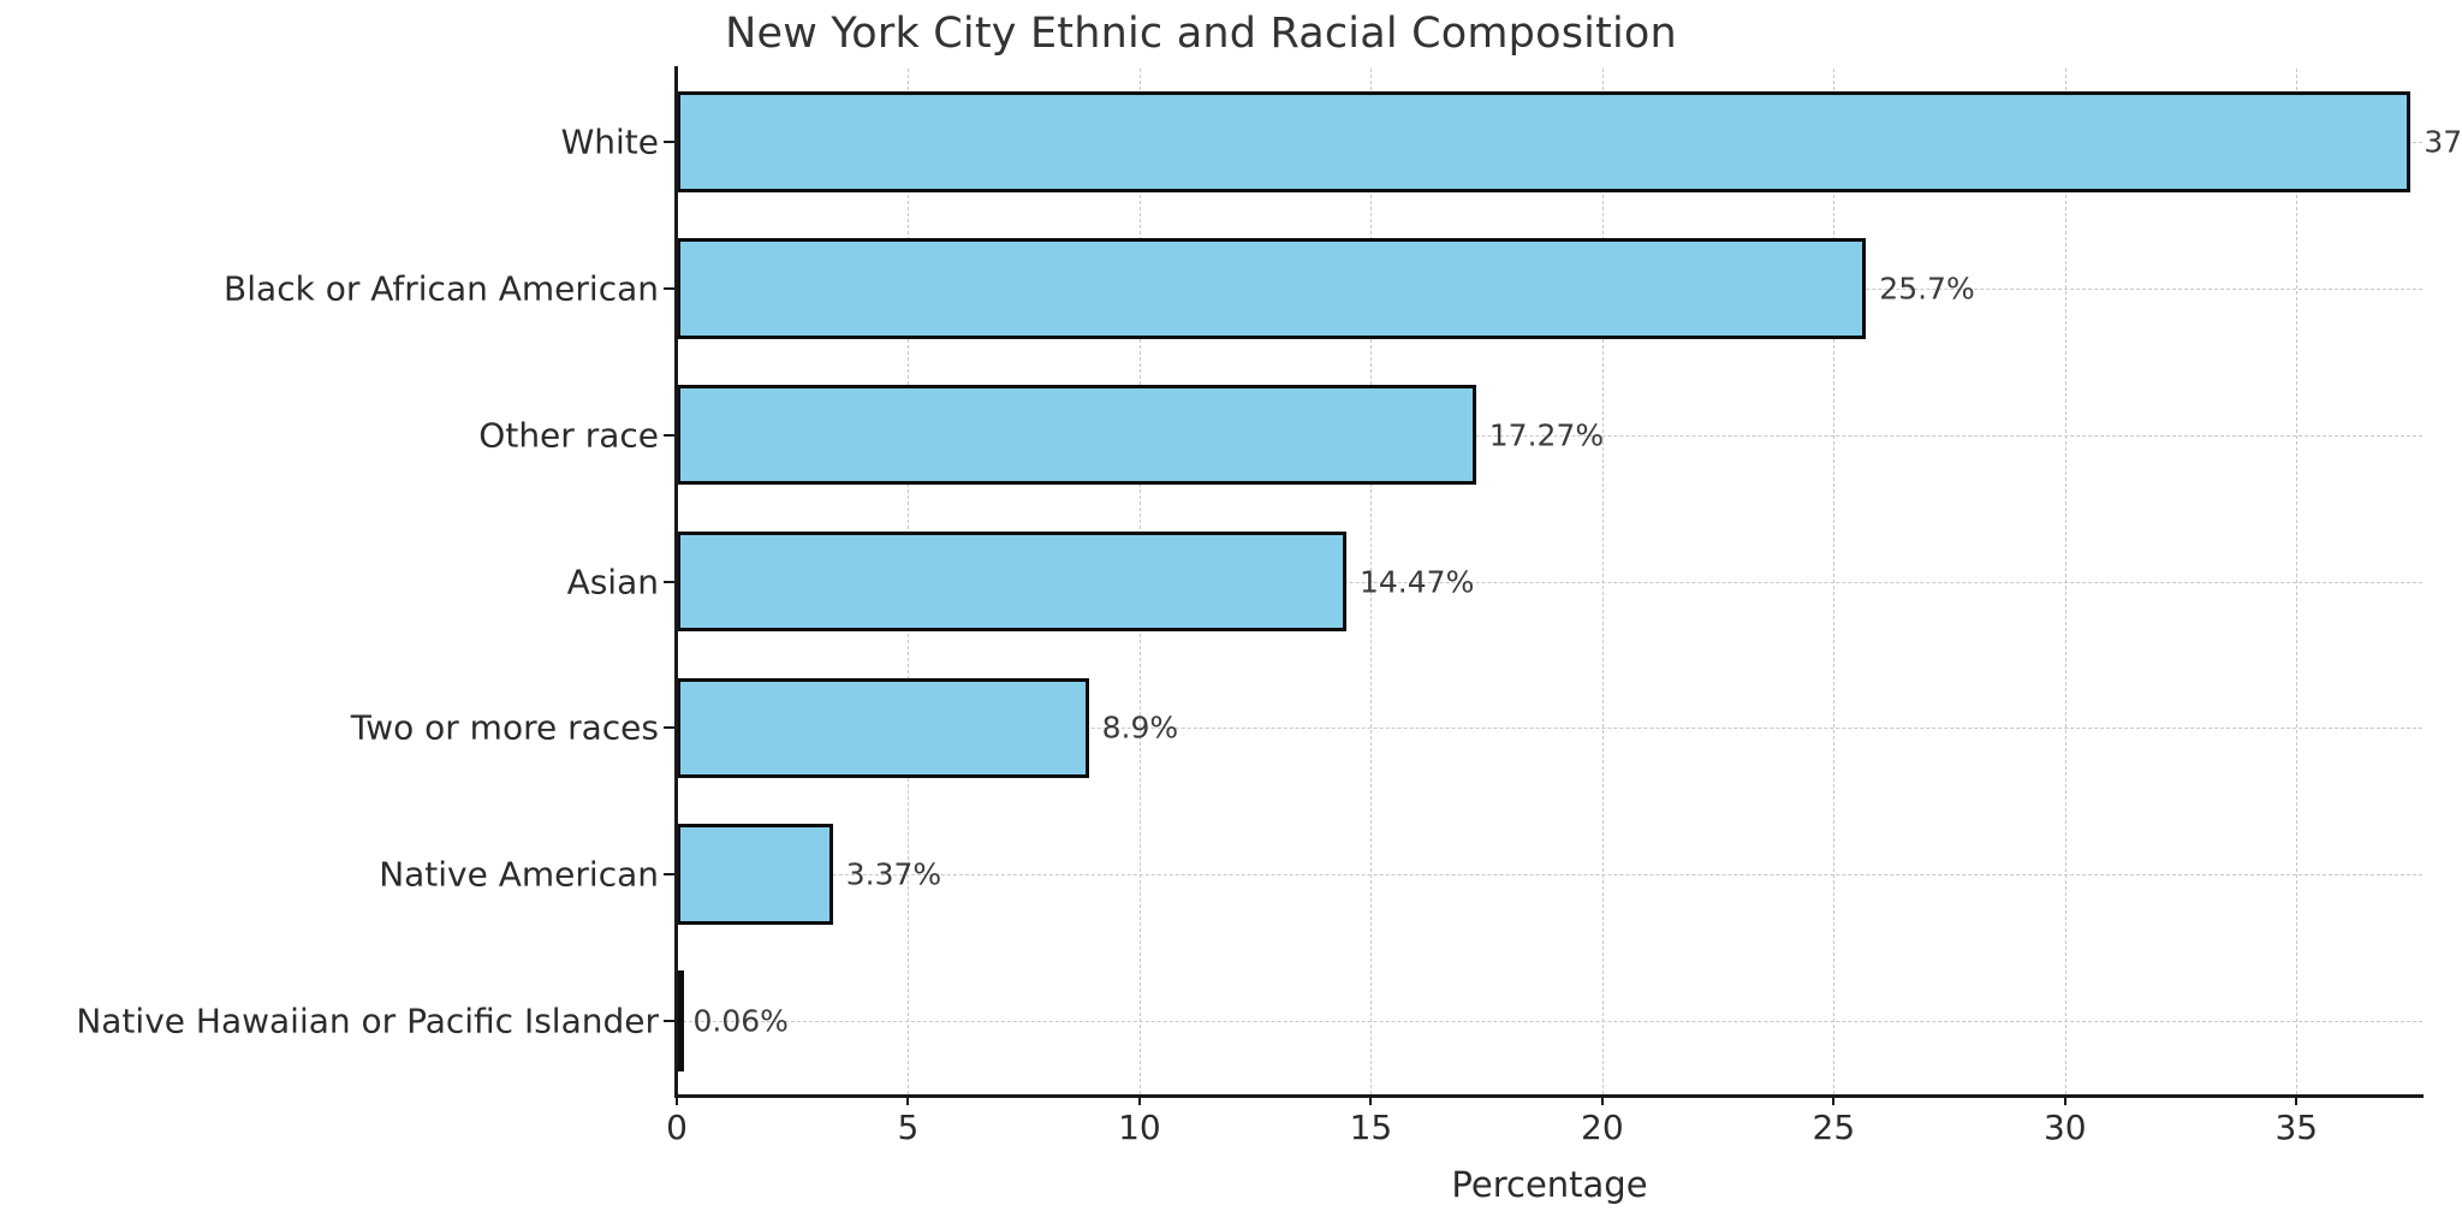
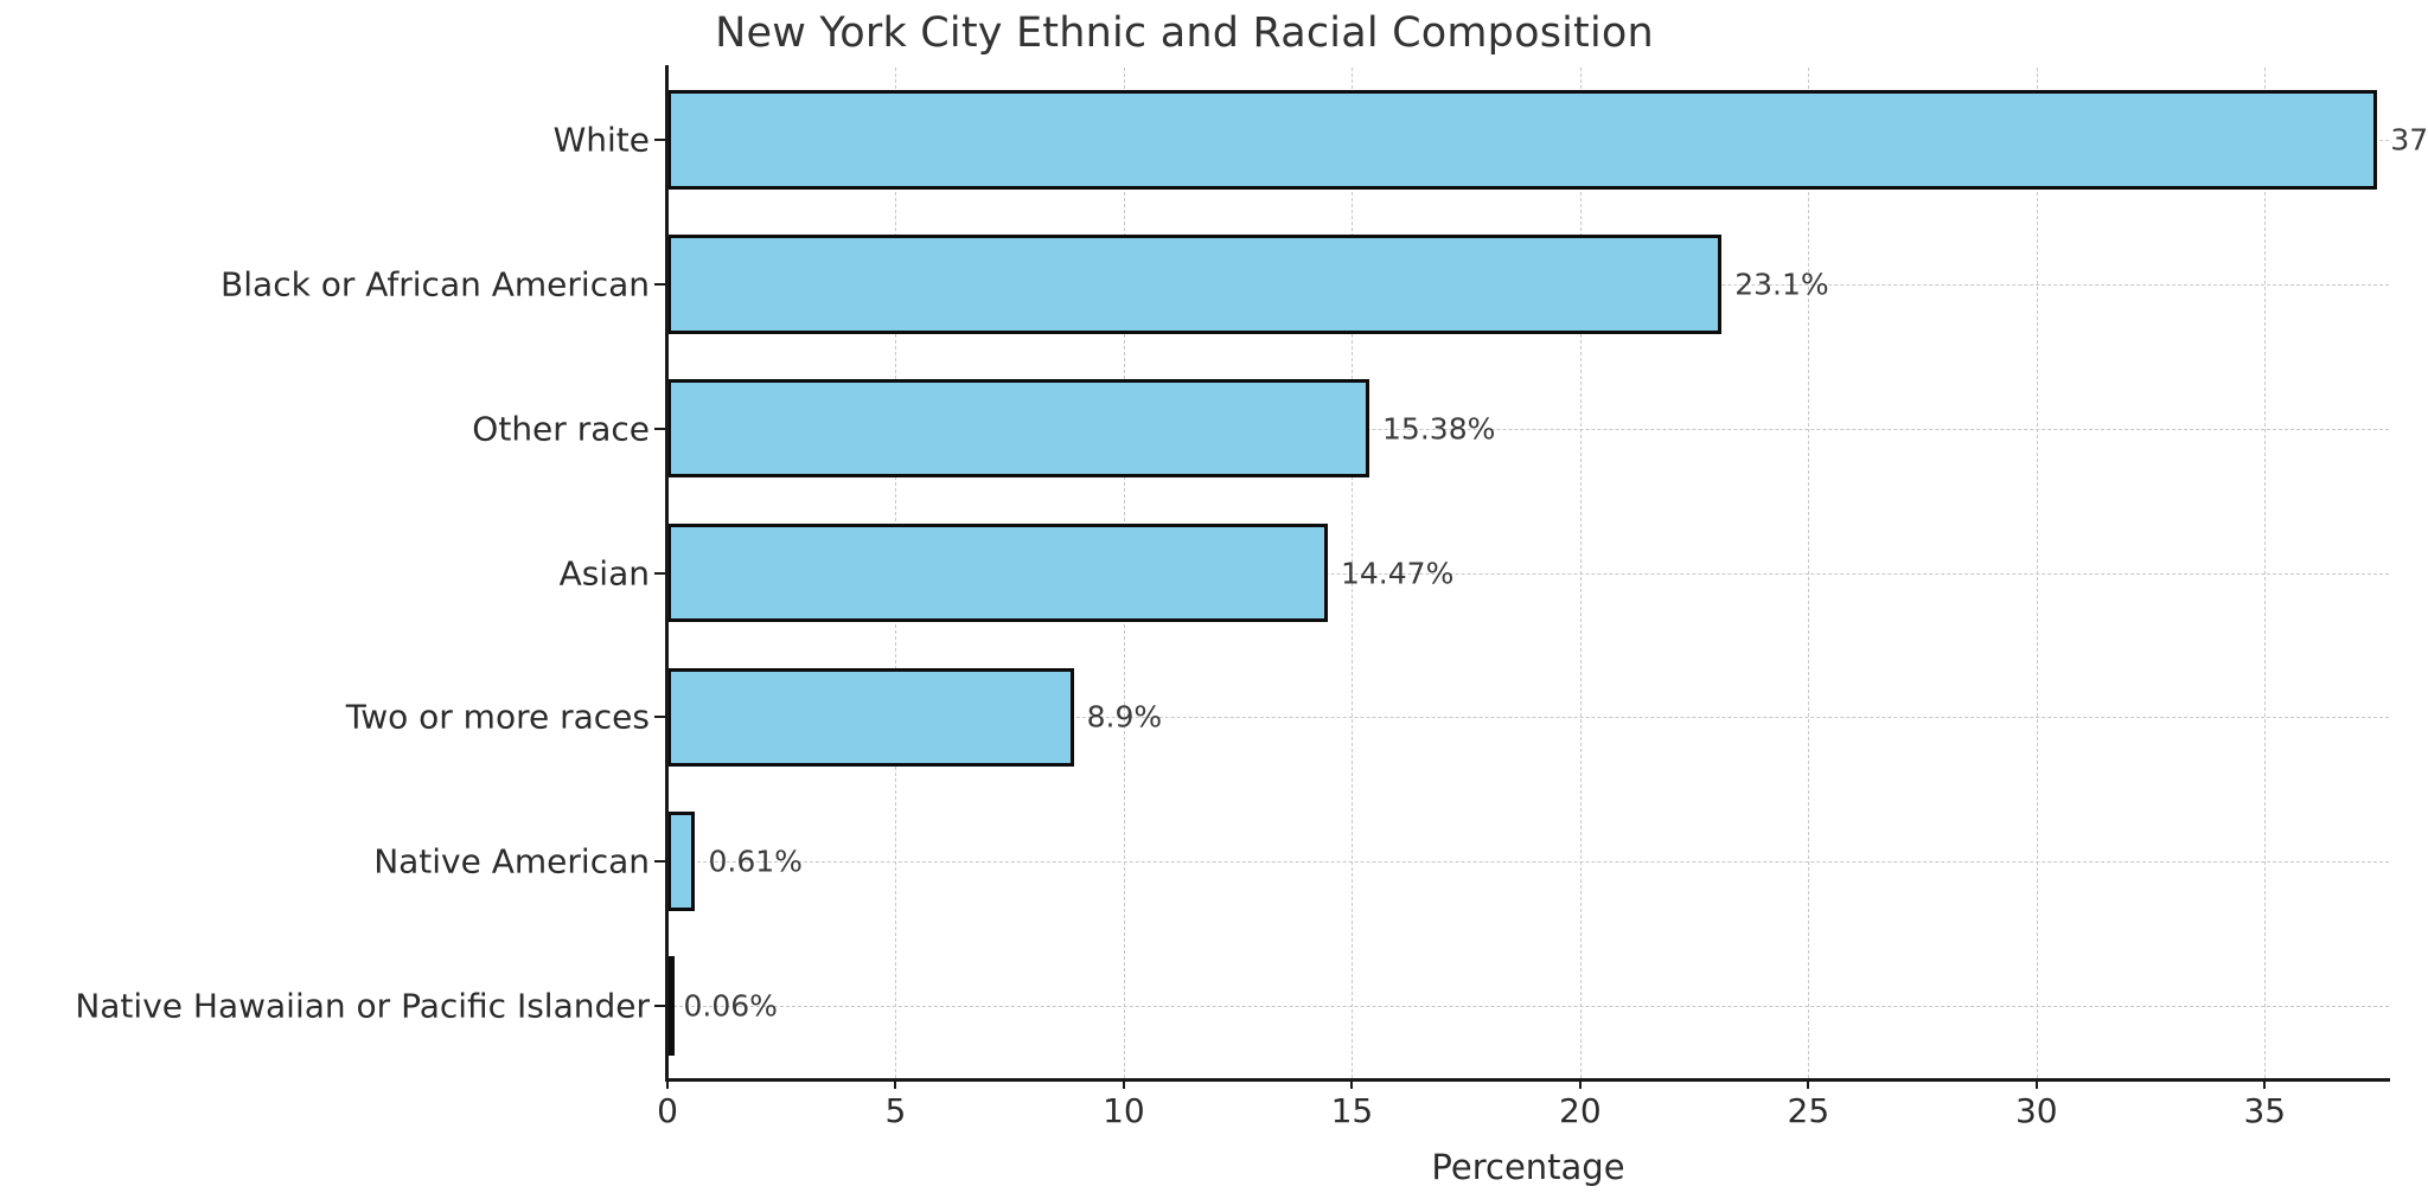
Black or African American: 25.7% -> 23.1%
Other race: 17.27% -> 15.38%
Native American: 3.37% -> 0.61%
